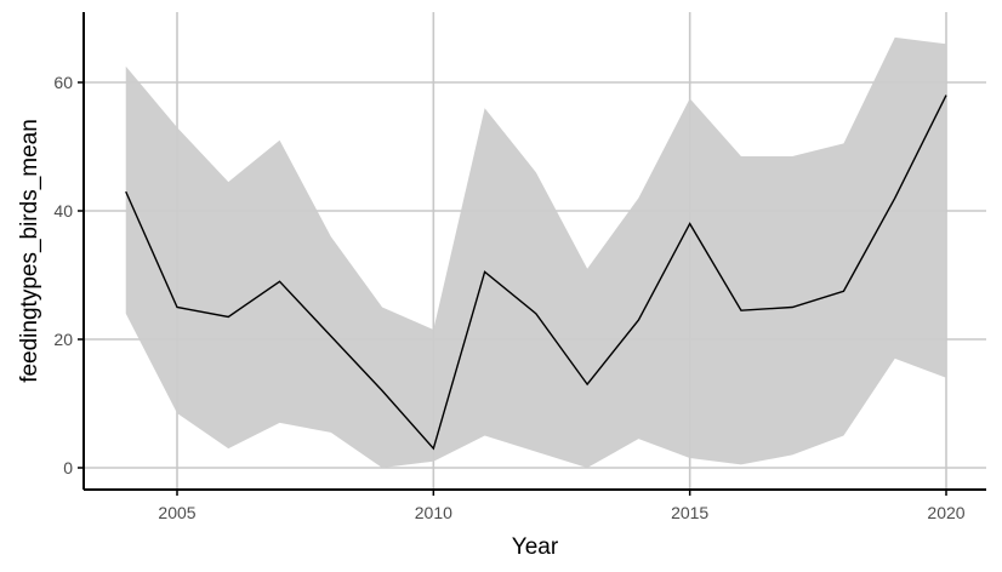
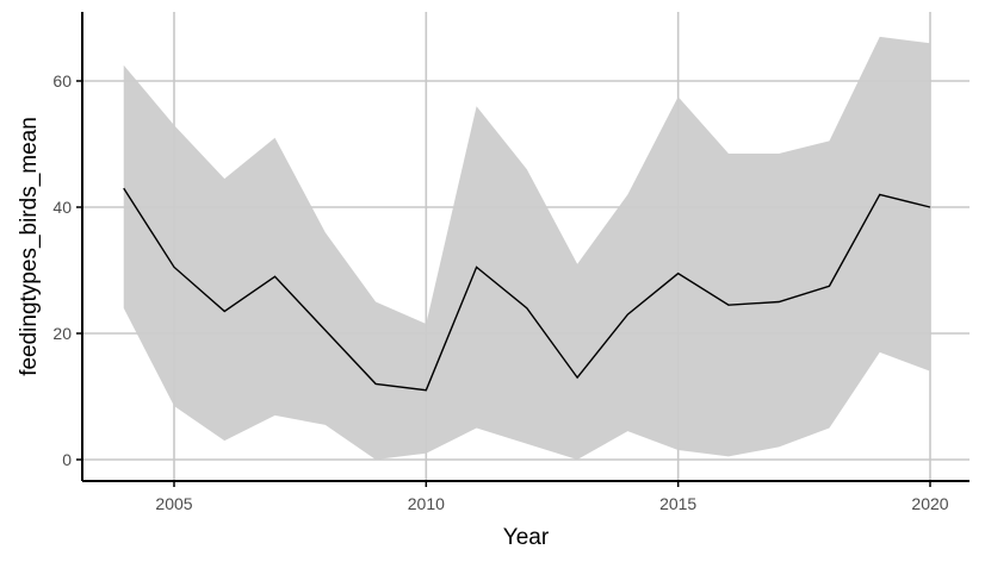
feedingtypes_birds_mean/2005: 25 -> 30
feedingtypes_birds_mean/2010: 3 -> 11
feedingtypes_birds_mean/2015: 38 -> 30
feedingtypes_birds_mean/2020: 58 -> 40
